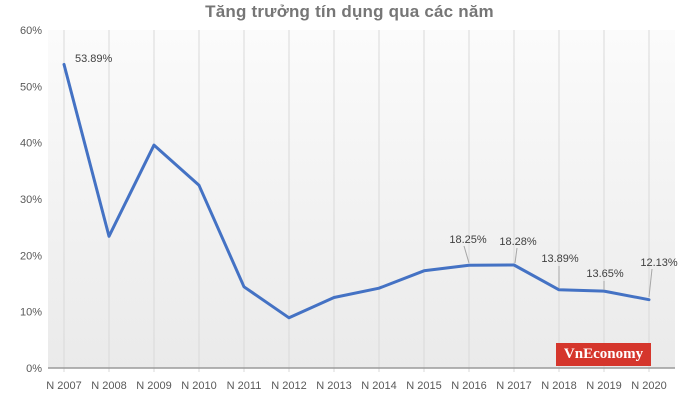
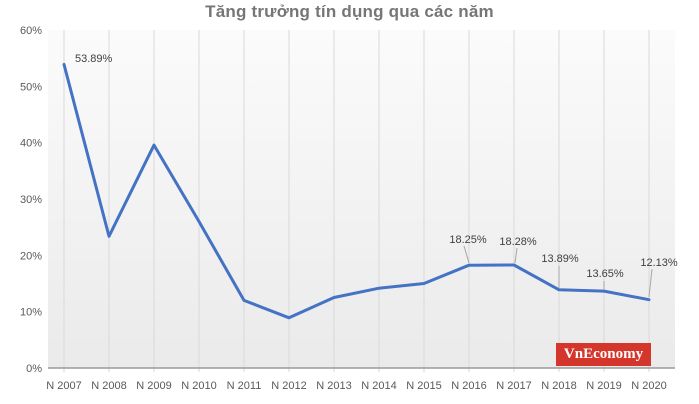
N 2010: 32% -> 26%
N 2011: 14% -> 12%
N 2015: 17% -> 15%
